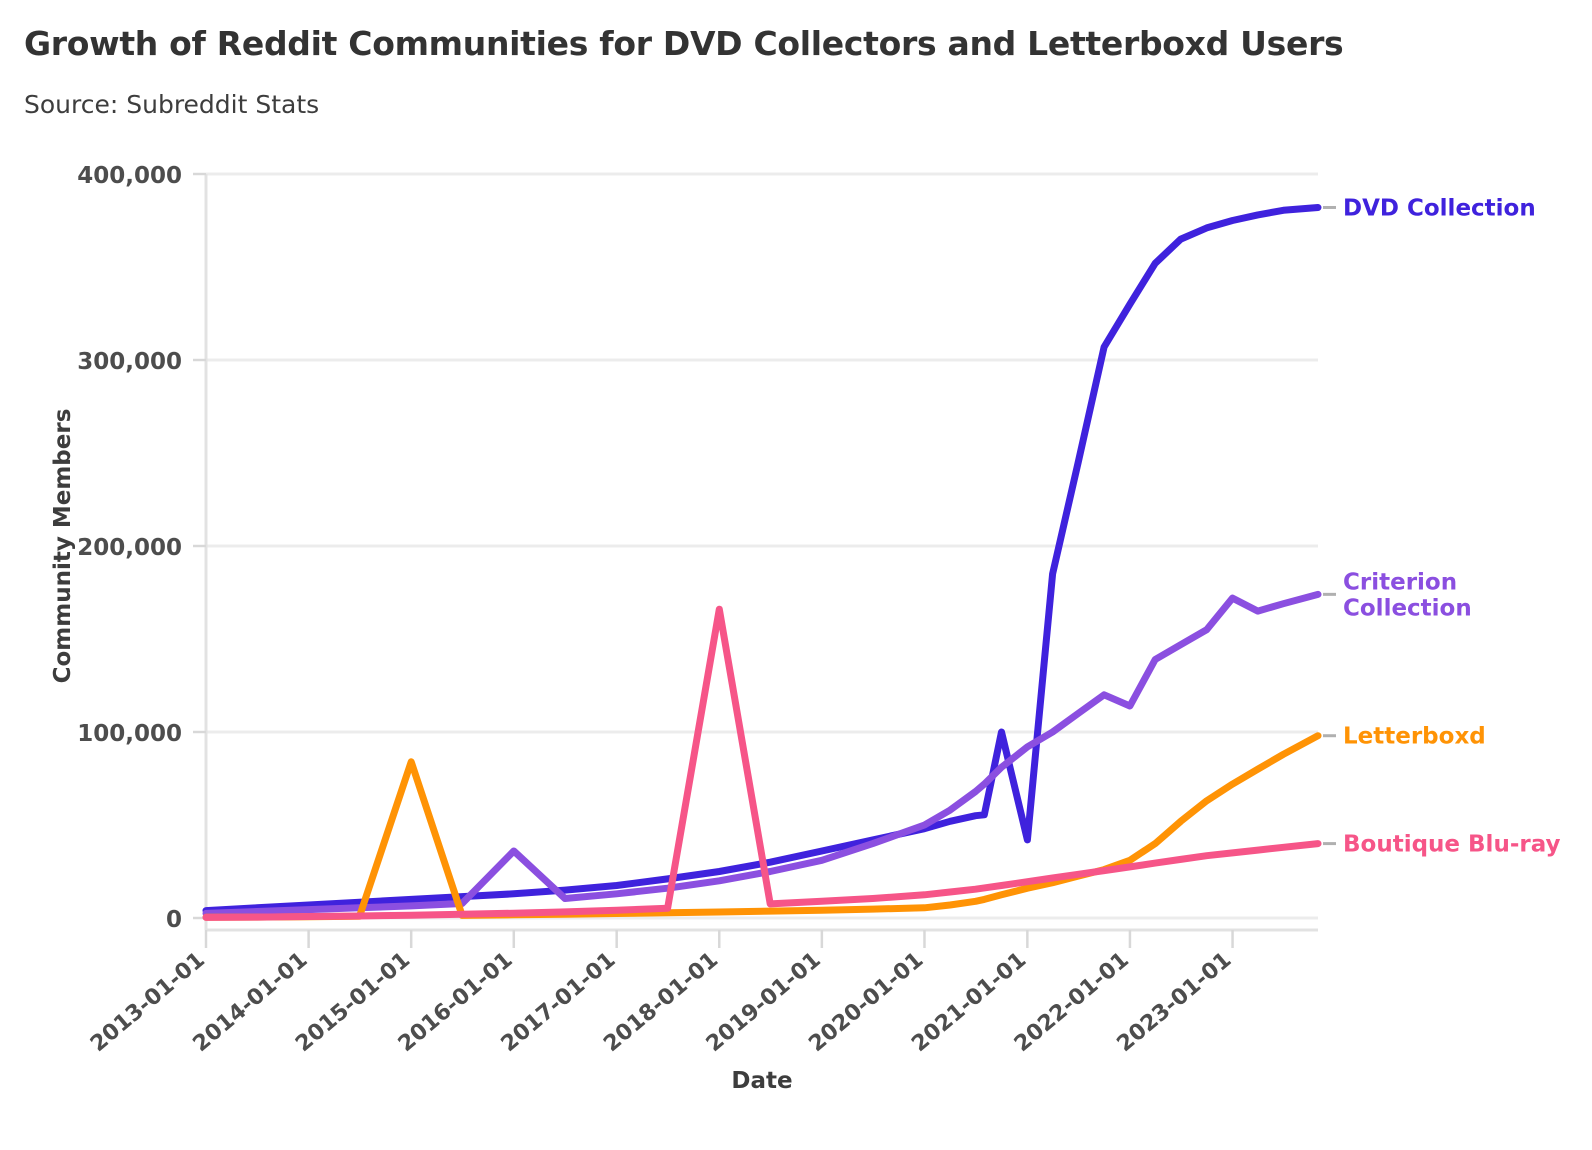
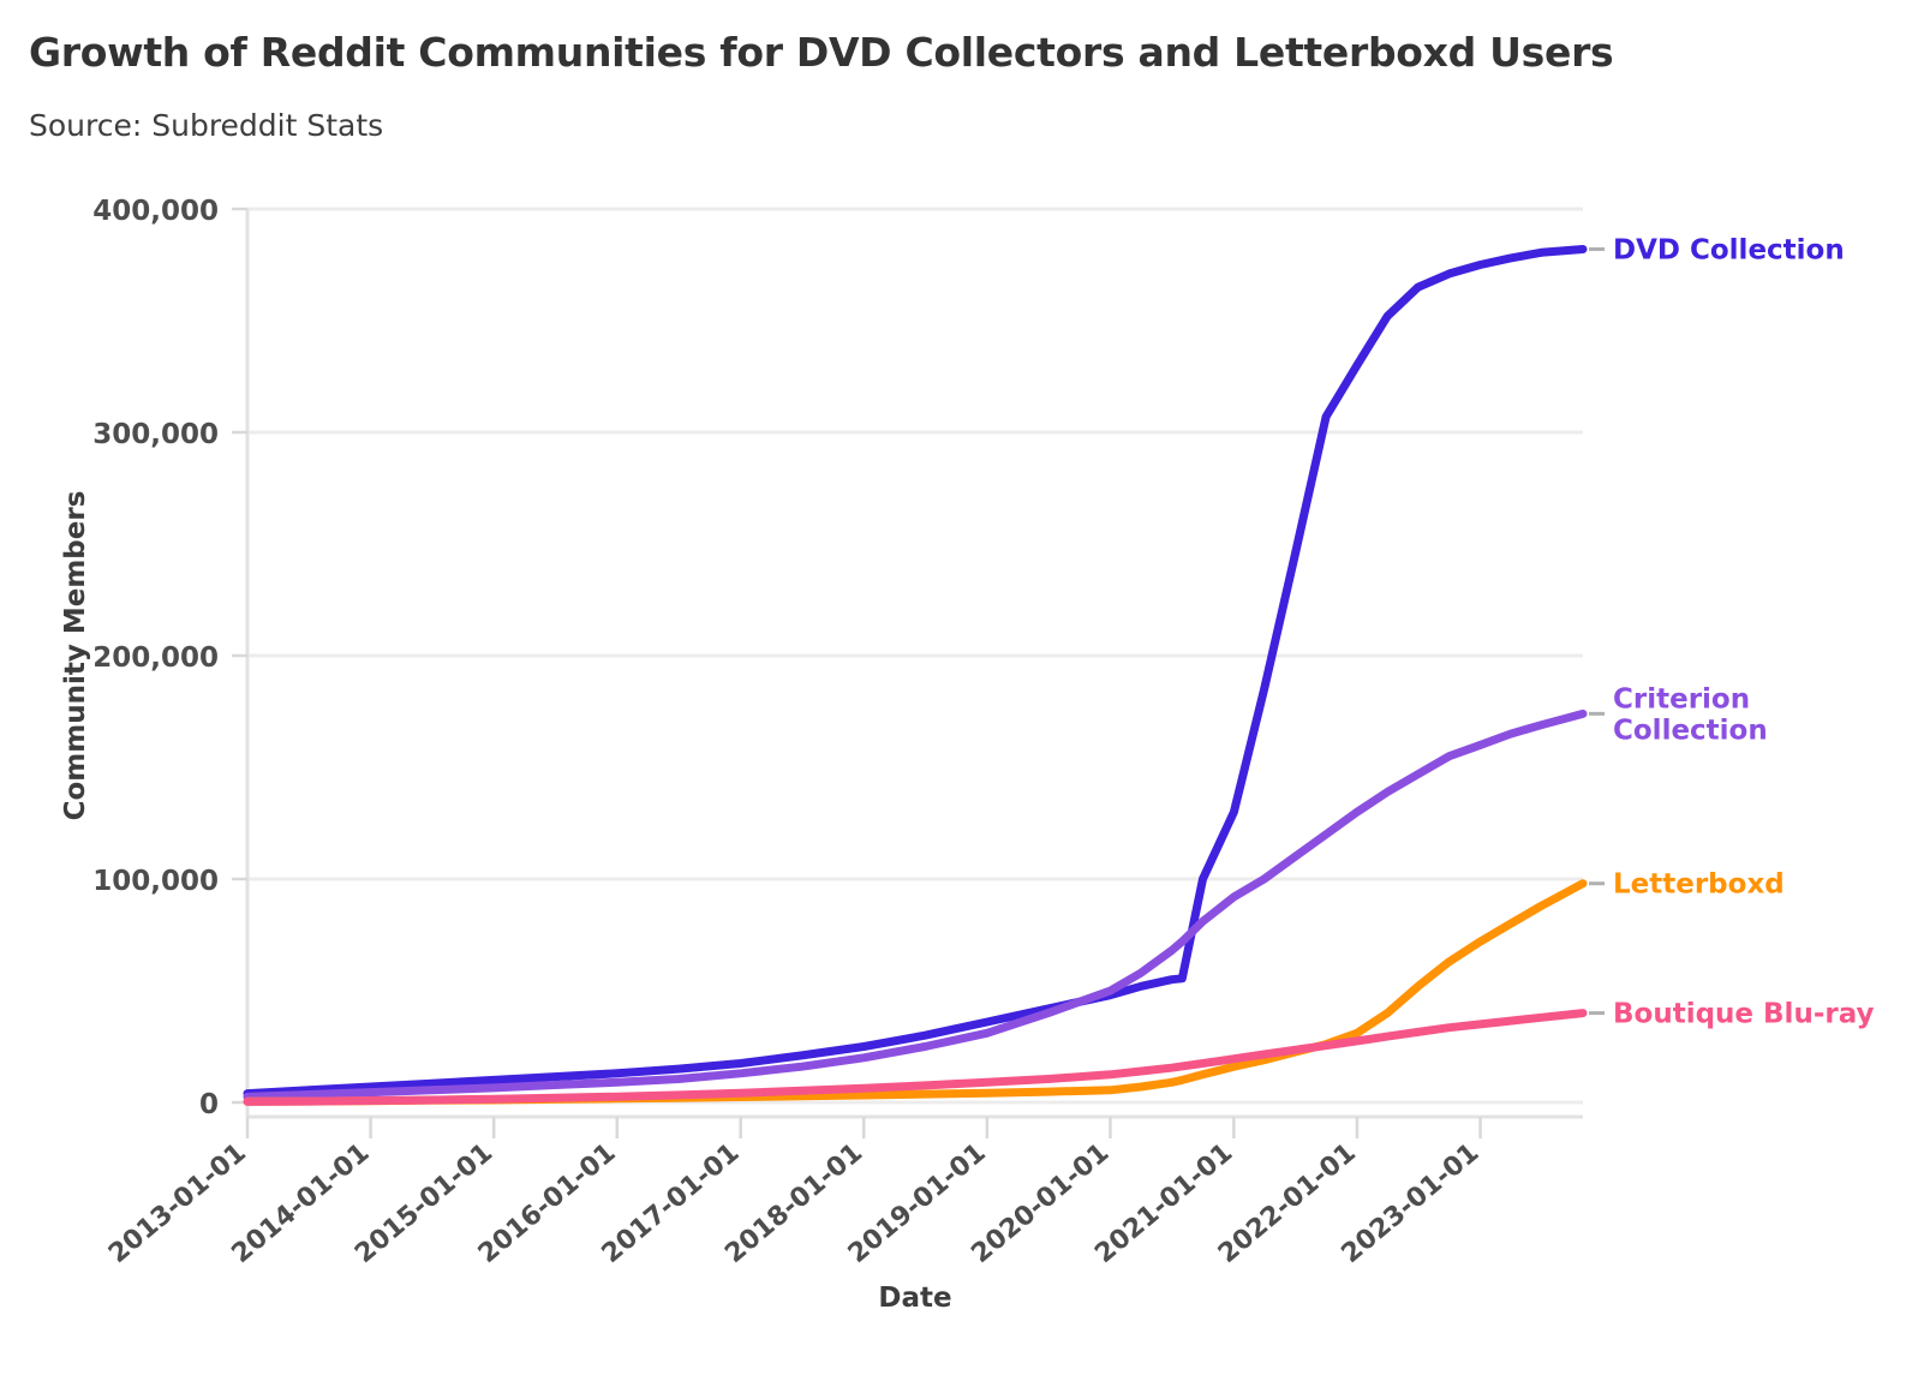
Letterboxd/2015-01-01: 84000 -> 1000
Criterion Collection/2016-01-01: 36000 -> 9000
Boutique Blu-ray/2018-01-01: 166000 -> 6000
DVD Collection/2021-01-01: 42000 -> 130000
Criterion Collection/2022-01-01: 114000 -> 130000
Criterion Collection/2023-01-01: 172000 -> 160000
